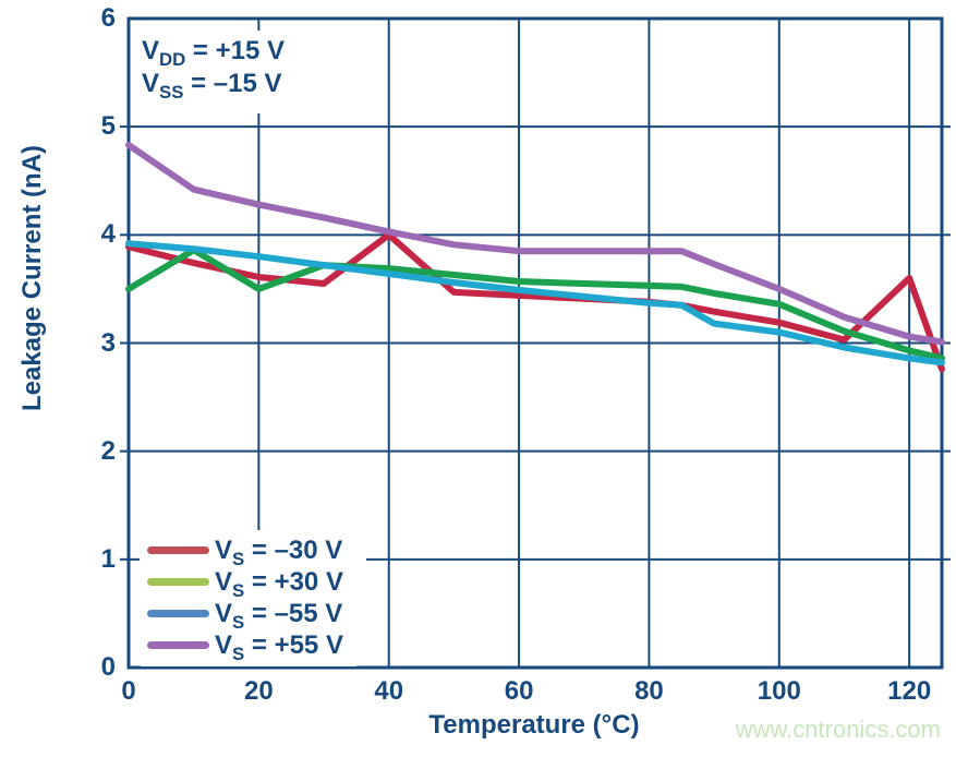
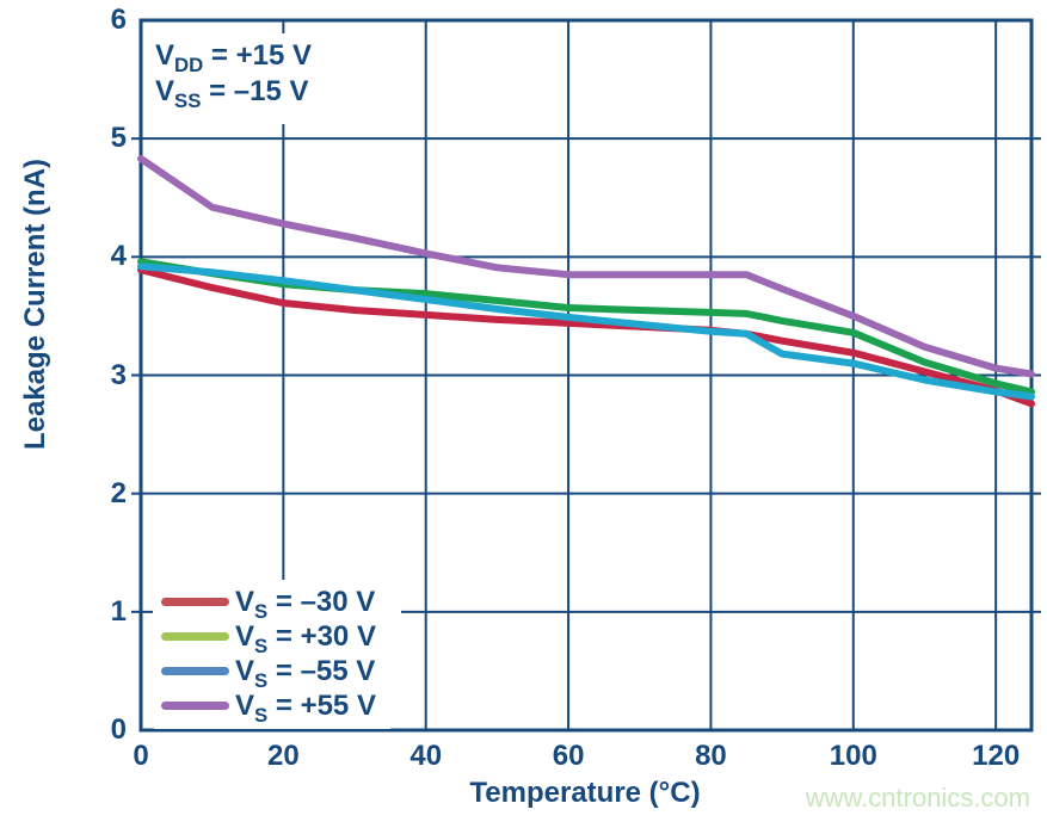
VS = +30 V/0: 3.5 -> 4.0
VS = +30 V/20: 3.5 -> 3.8
VS = –30 V/40: 4.0 -> 3.5
VS = –30 V/120: 3.6 -> 2.9
